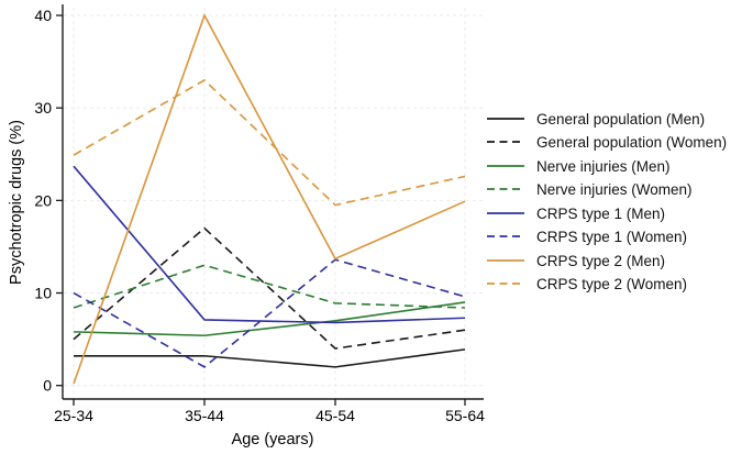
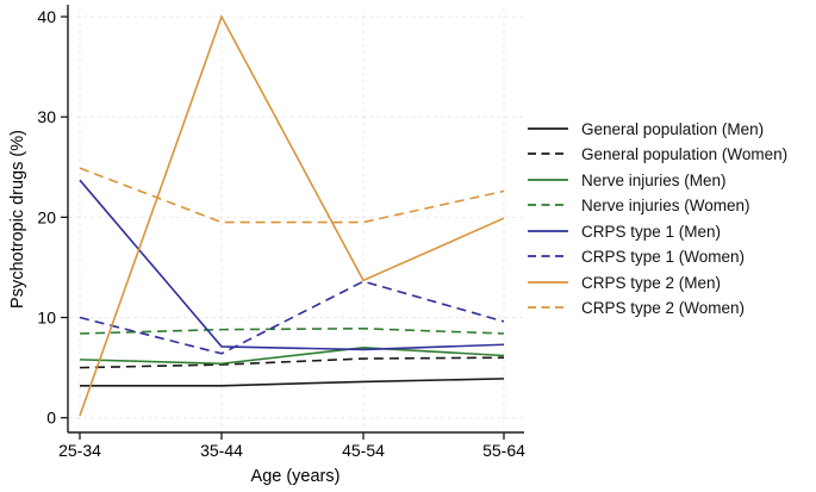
General population (Women)/35-44: 17 -> 5
Nerve injuries (Women)/35-44: 13 -> 9
CRPS type 1 (Women)/35-44: 2 -> 6
CRPS type 2 (Women)/35-44: 33 -> 20
General population (Men)/45-54: 2 -> 4
General population (Women)/45-54: 4 -> 6
Nerve injuries (Men)/55-64: 9 -> 6
